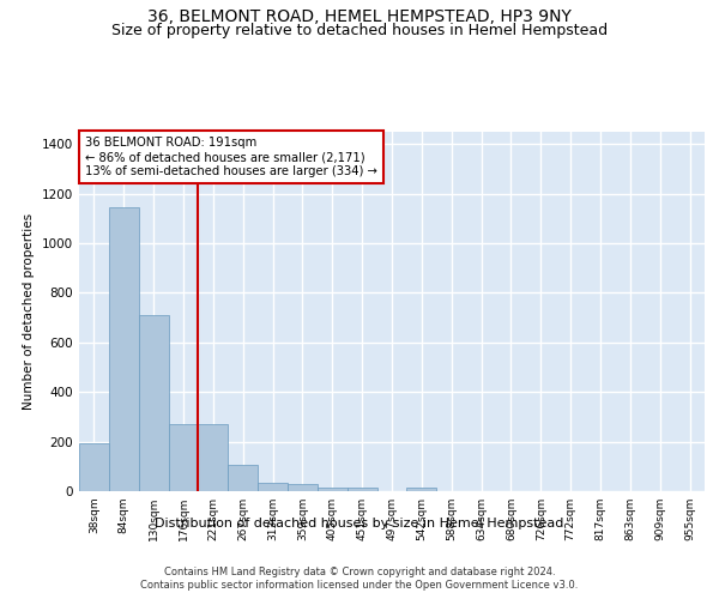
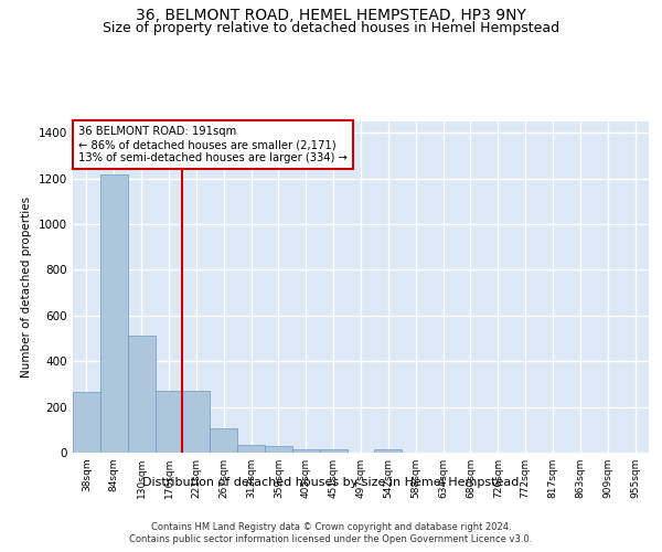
38sqm: 195 -> 265
84sqm: 1145 -> 1220
130sqm: 710 -> 510
